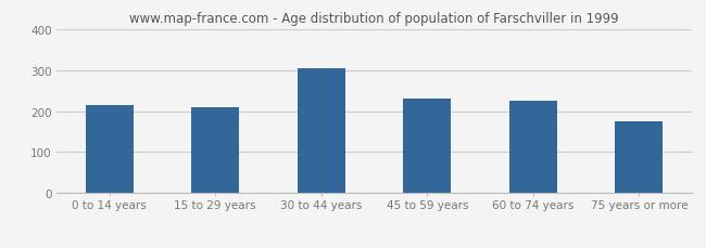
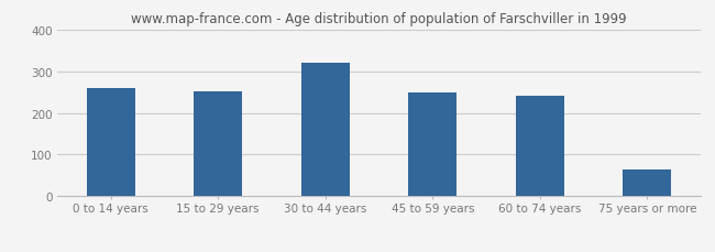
0 to 14 years: 215 -> 258
15 to 29 years: 210 -> 252
30 to 44 years: 305 -> 320
45 to 59 years: 230 -> 250
60 to 74 years: 225 -> 240
75 years or more: 175 -> 63
